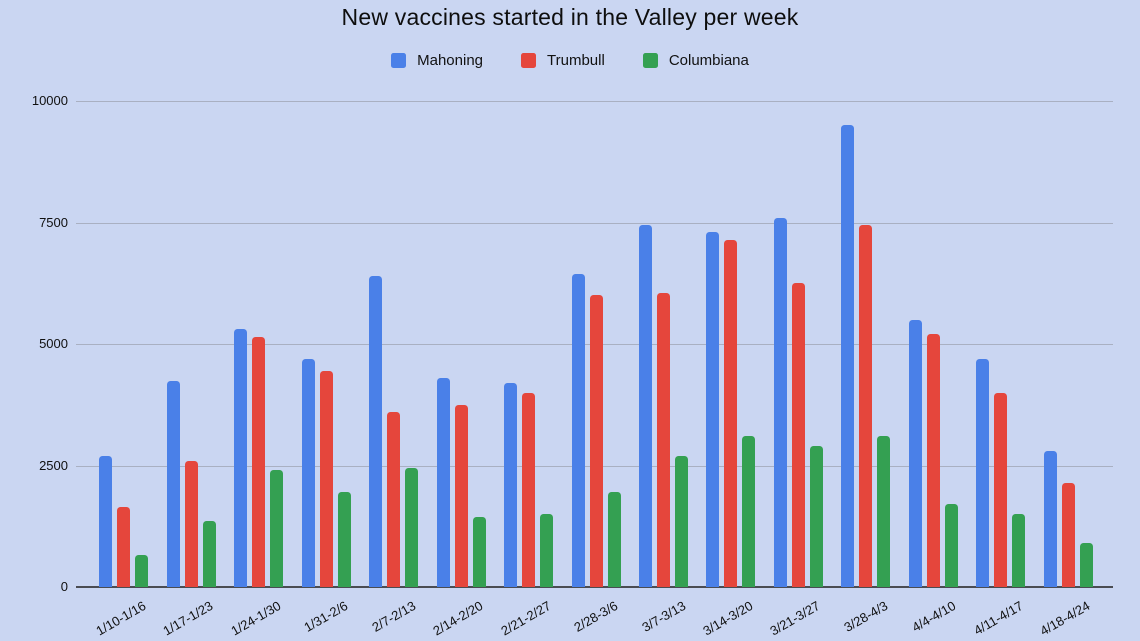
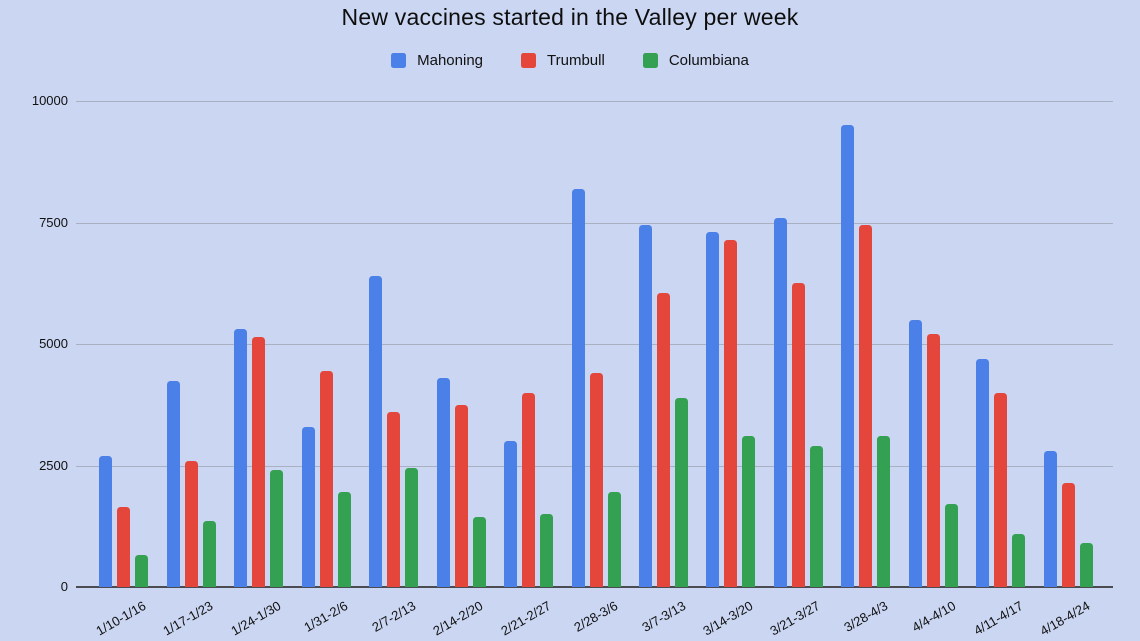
Mahoning/1/31-2/6: 4700 -> 3300
Mahoning/2/21-2/27: 4200 -> 3000
Mahoning/2/28-3/6: 6400 -> 8200
Trumbull/2/28-3/6: 6000 -> 4400
Columbiana/3/7-3/13: 2700 -> 3900
Columbiana/4/11-4/17: 1500 -> 1100
